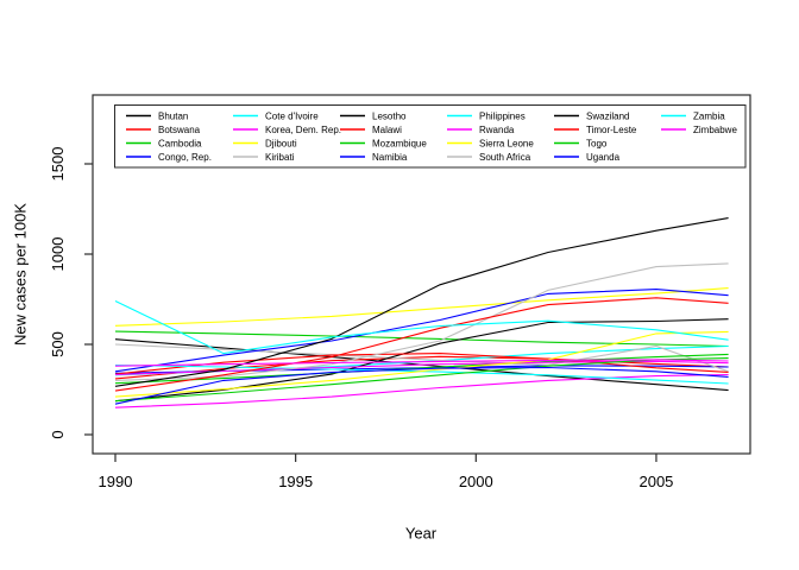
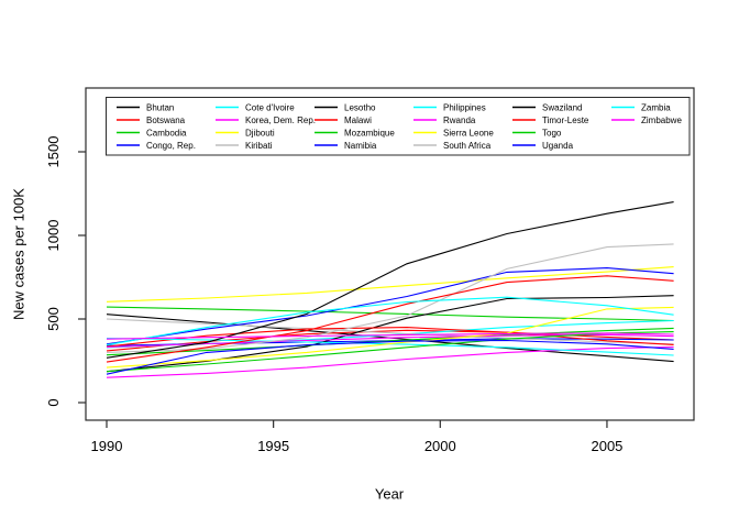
Zambia/1990: 740 -> 340
Kiribati/2005: 490 -> 360
